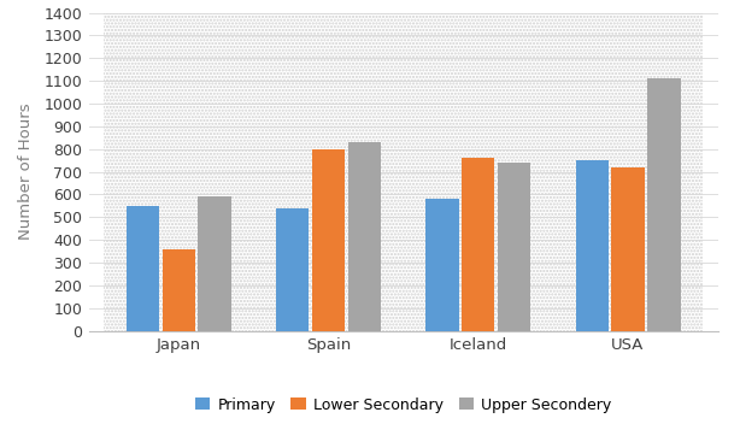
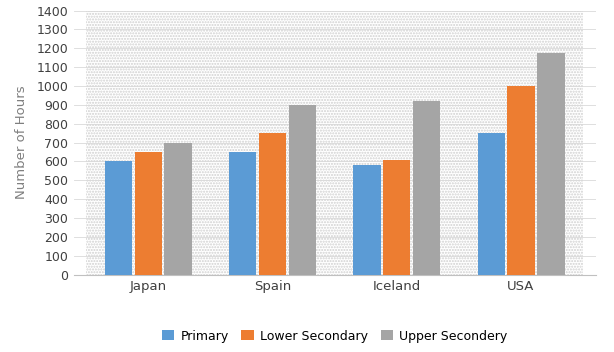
Primary/Japan: 550 -> 600
Lower Secondary/Japan: 360 -> 650
Upper Secondery/Japan: 590 -> 700
Primary/Spain: 540 -> 650
Lower Secondary/Spain: 800 -> 750
Upper Secondery/Spain: 830 -> 900
Lower Secondary/Iceland: 760 -> 610
Upper Secondery/Iceland: 740 -> 920
Lower Secondary/USA: 720 -> 1000
Upper Secondery/USA: 1110 -> 1180
